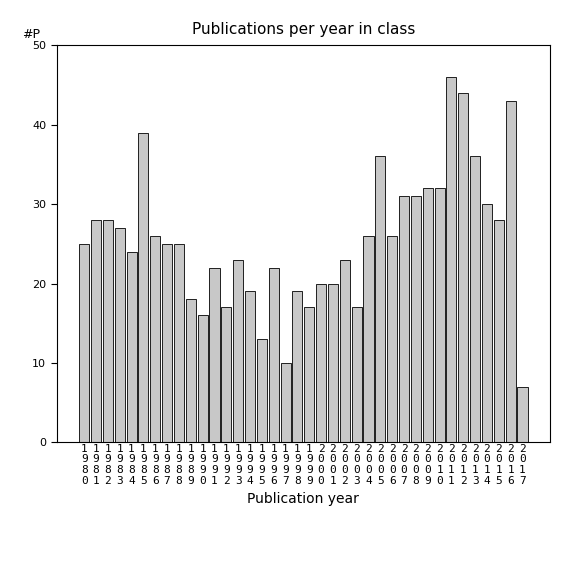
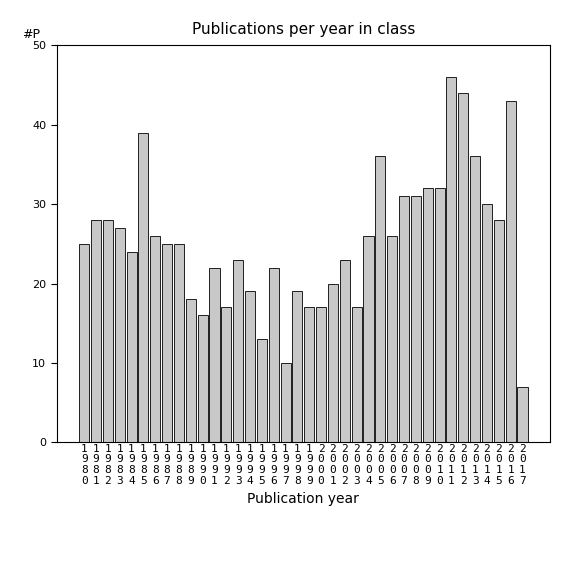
2 0 0 0: 20 -> 17
